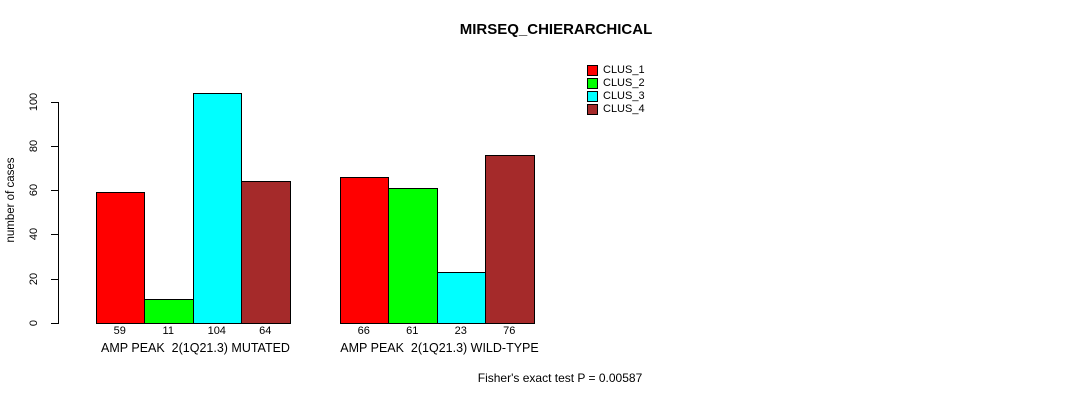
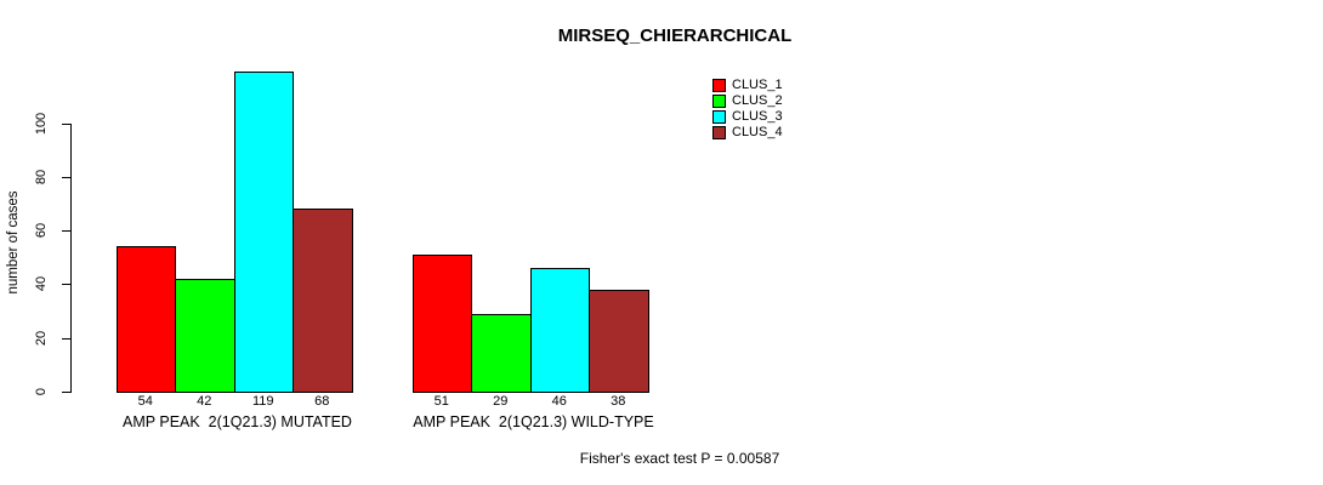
CLUS_1/AMP PEAK 2(1Q21.3) MUTATED: 59 -> 54
CLUS_2/AMP PEAK 2(1Q21.3) MUTATED: 11 -> 42
CLUS_3/AMP PEAK 2(1Q21.3) MUTATED: 104 -> 119
CLUS_4/AMP PEAK 2(1Q21.3) MUTATED: 64 -> 68
CLUS_1/AMP PEAK 2(1Q21.3) WILD-TYPE: 66 -> 51
CLUS_2/AMP PEAK 2(1Q21.3) WILD-TYPE: 61 -> 29
CLUS_3/AMP PEAK 2(1Q21.3) WILD-TYPE: 23 -> 46
CLUS_4/AMP PEAK 2(1Q21.3) WILD-TYPE: 76 -> 38
